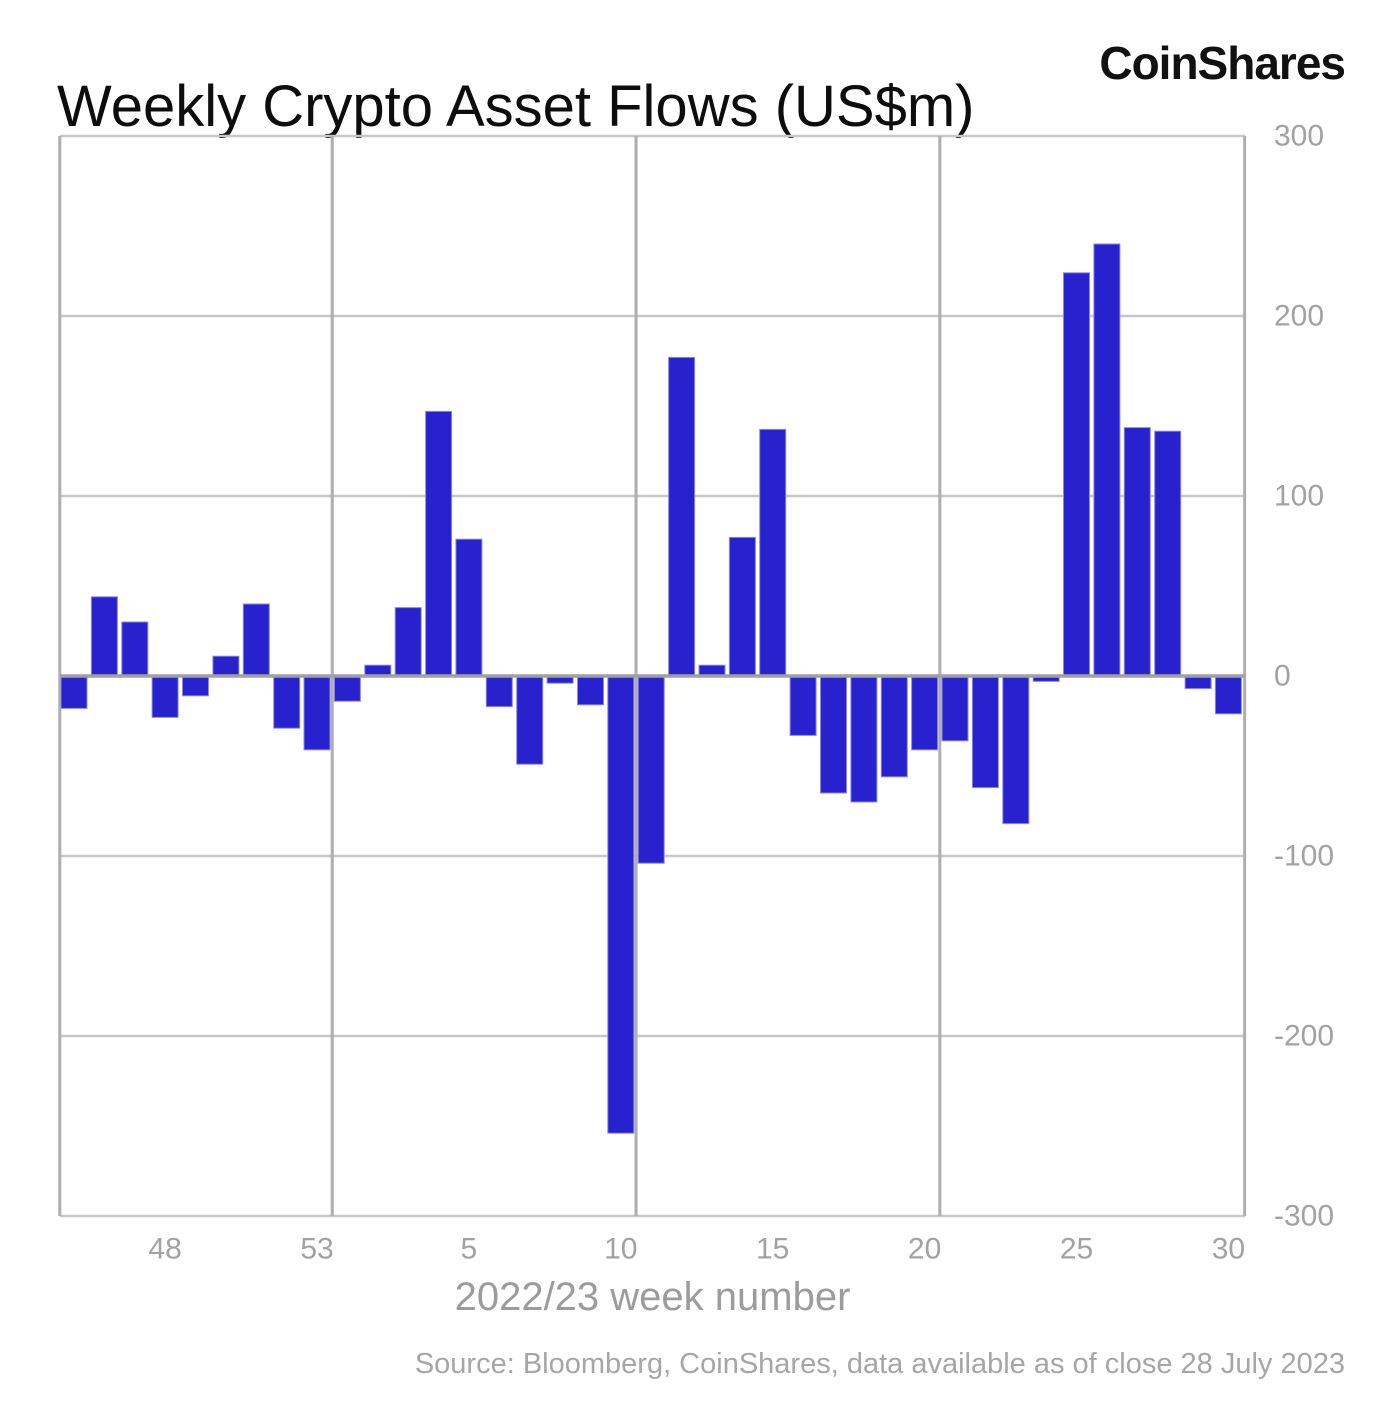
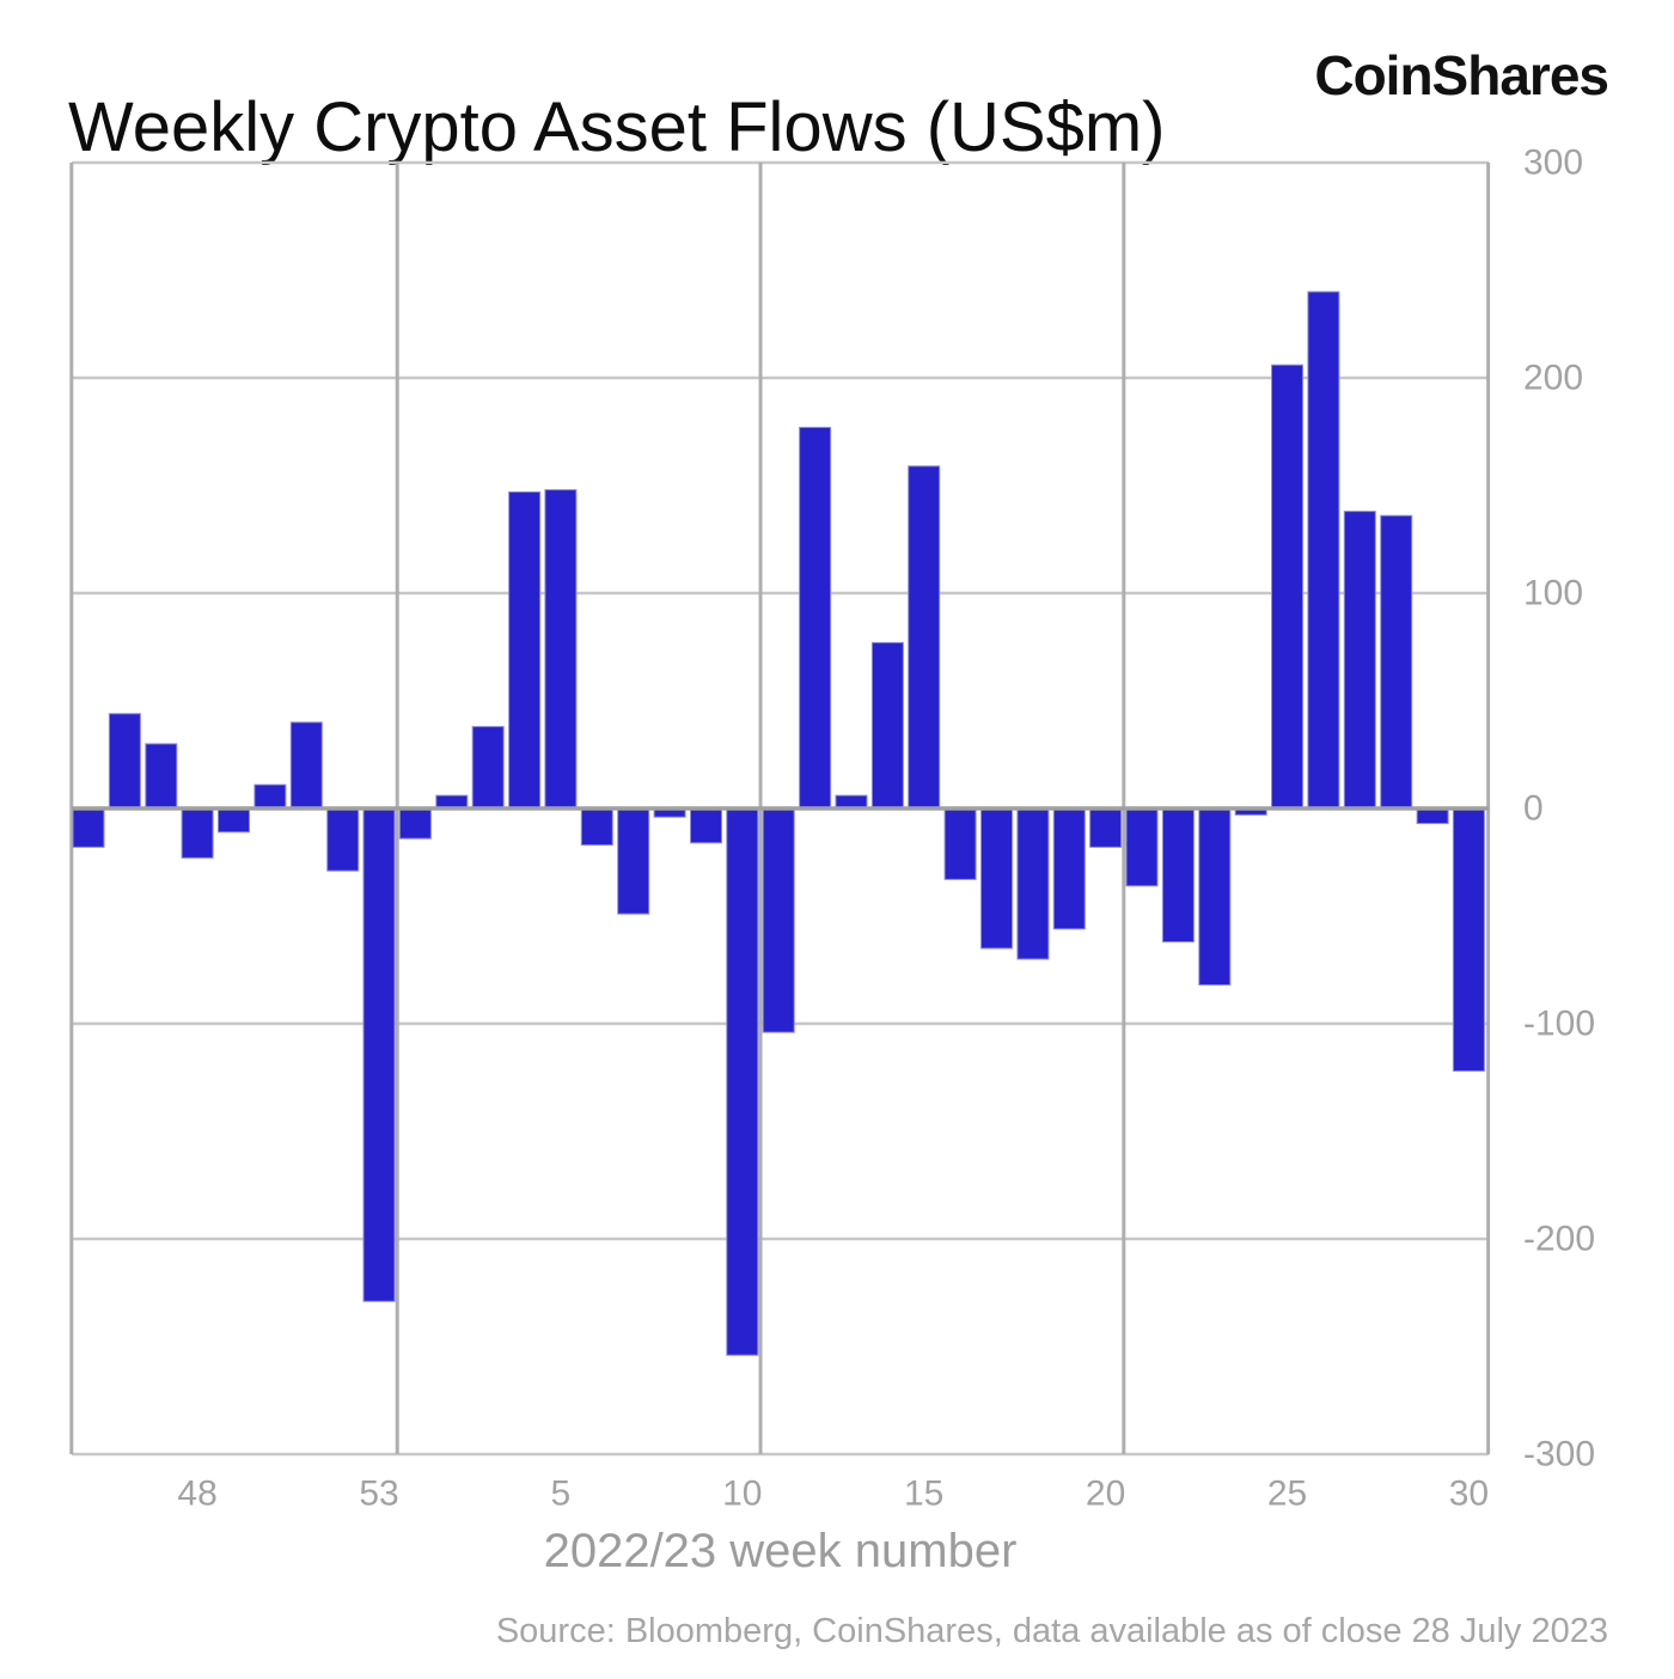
53: -41 -> -229
5: 76 -> 148
15: 137 -> 159
20: -41 -> -18
25: 224 -> 206
30: -21 -> -122
